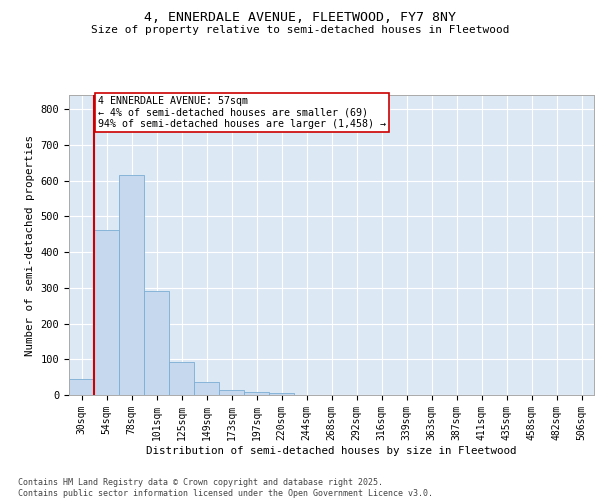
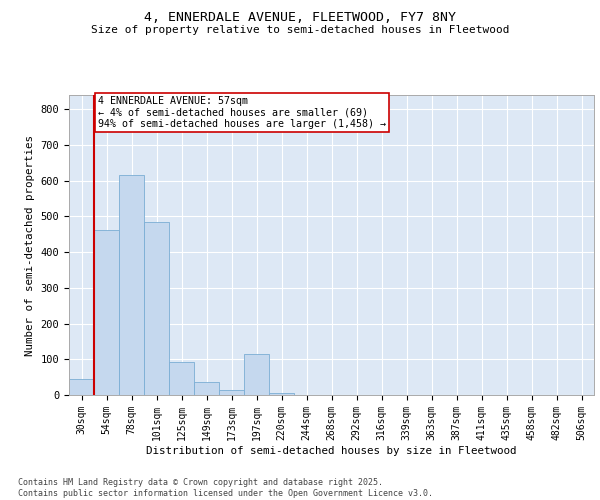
101sqm: 290 -> 485
197sqm: 8 -> 115
